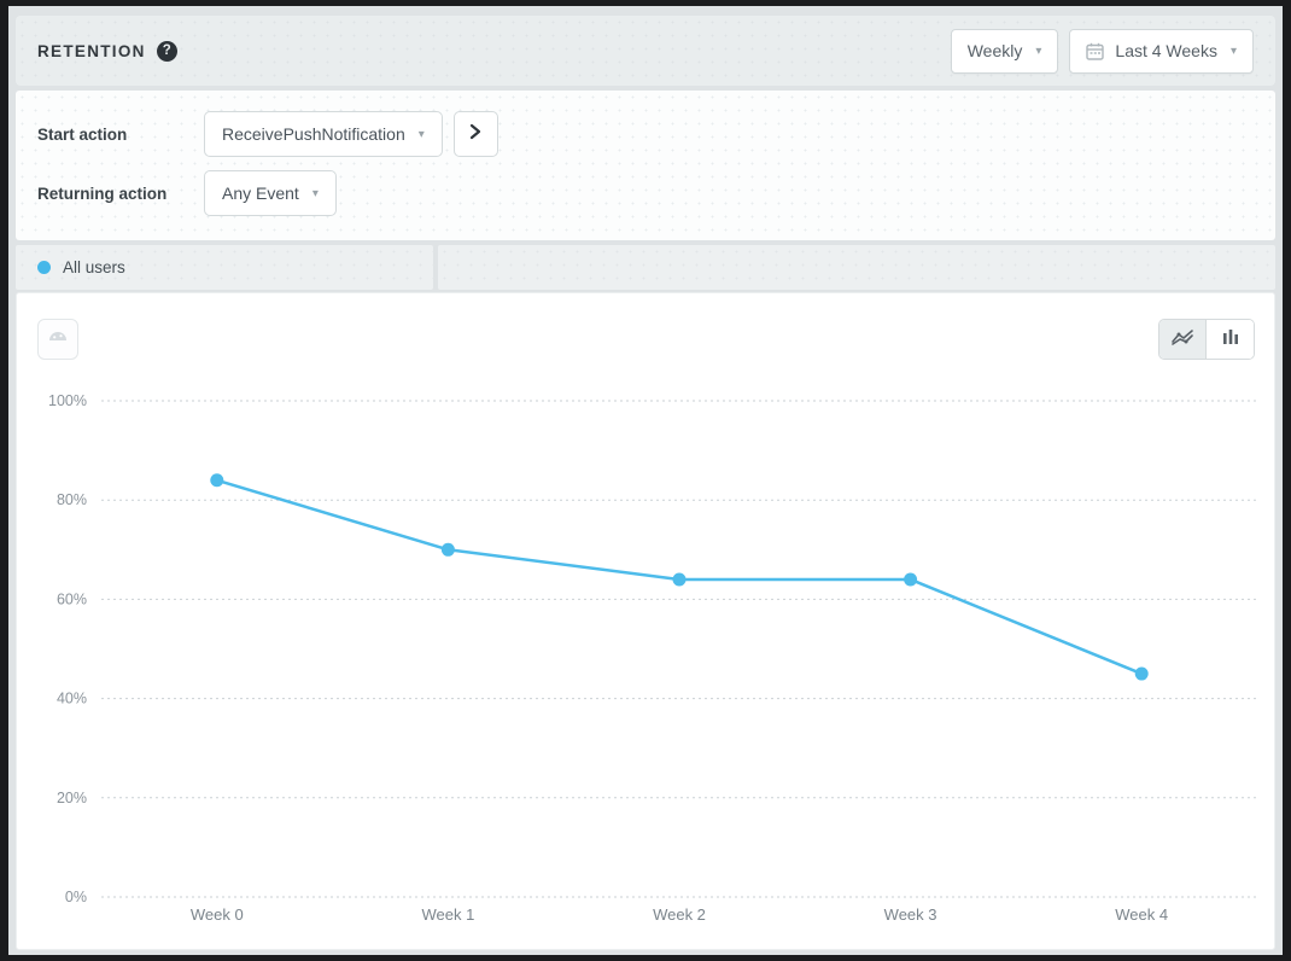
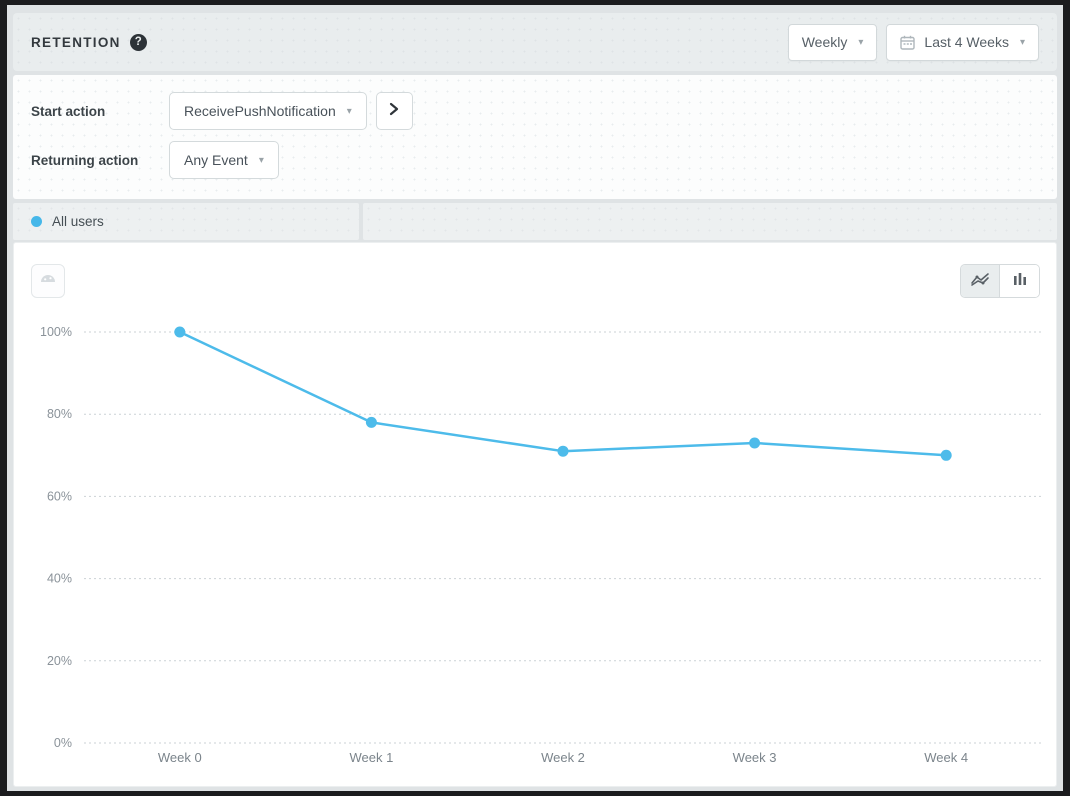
Week 0: 84% -> 100%
Week 1: 70% -> 78%
Week 2: 64% -> 71%
Week 3: 64% -> 73%
Week 4: 45% -> 70%
